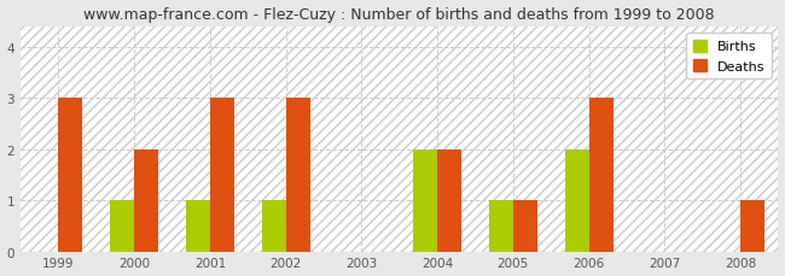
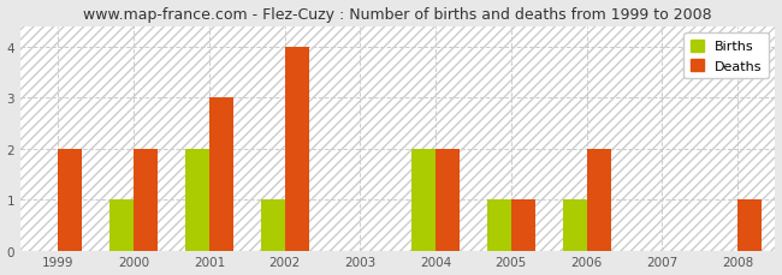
Deaths/1999: 3 -> 2
Births/2001: 1 -> 2
Deaths/2002: 3 -> 4
Births/2006: 2 -> 1
Deaths/2006: 3 -> 2
